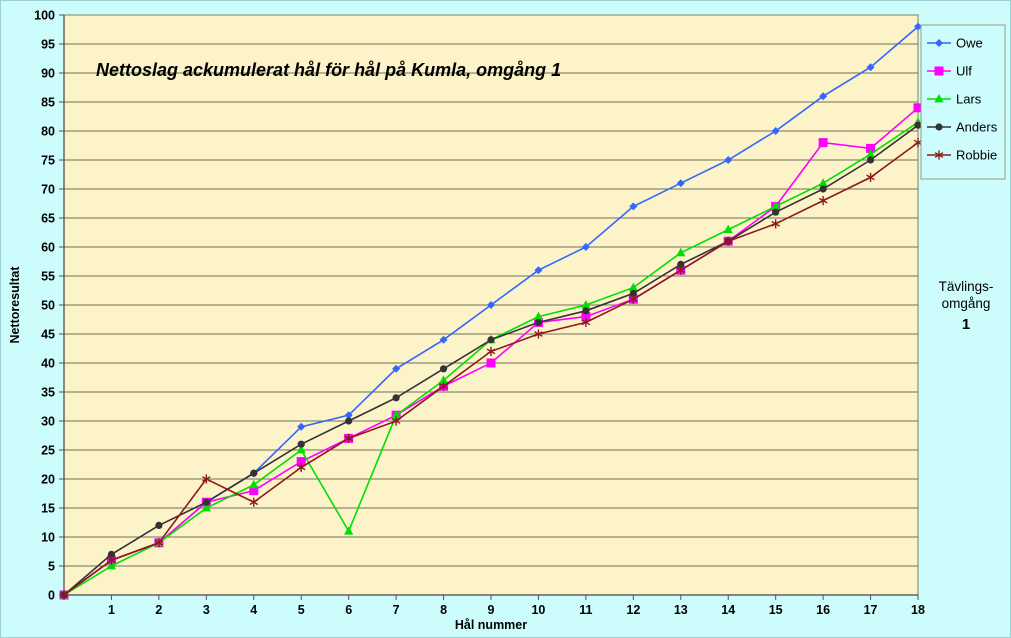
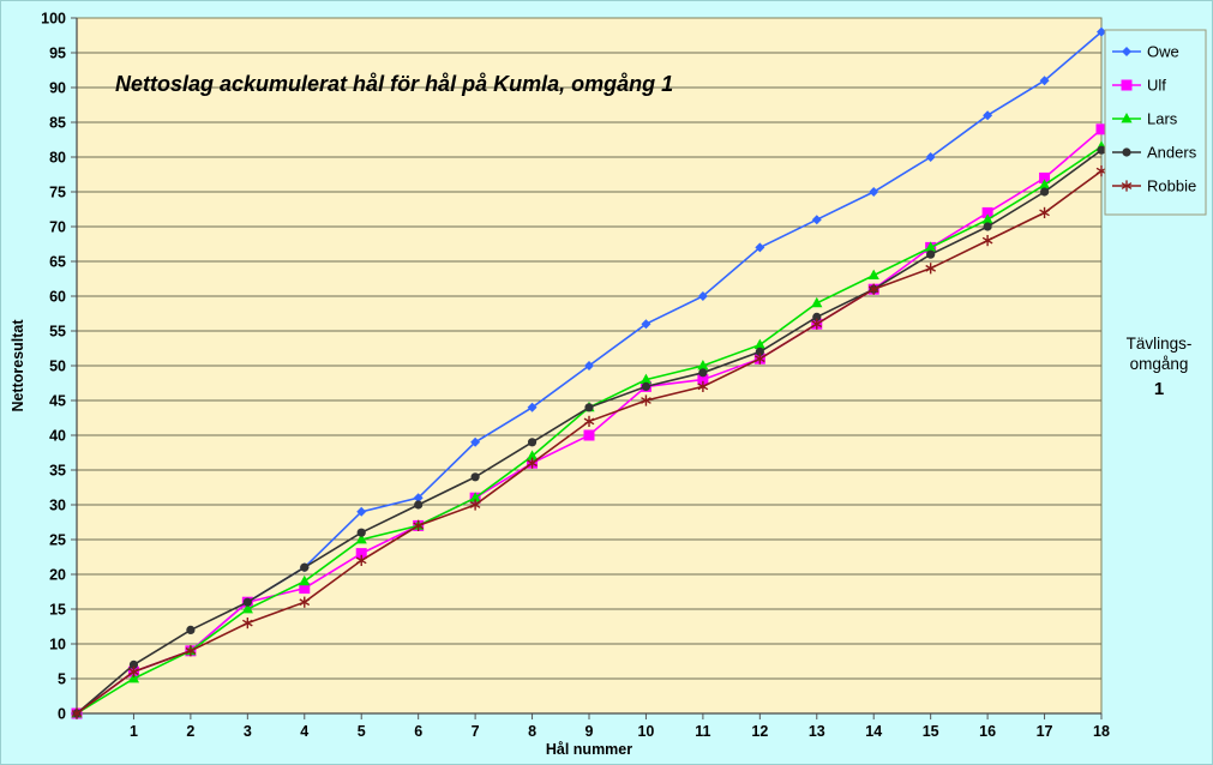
Robbie/3: 20 -> 13
Lars/6: 11 -> 27
Ulf/16: 78 -> 72
